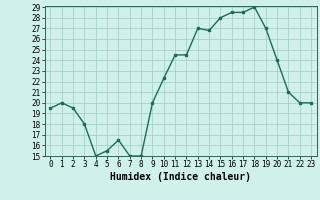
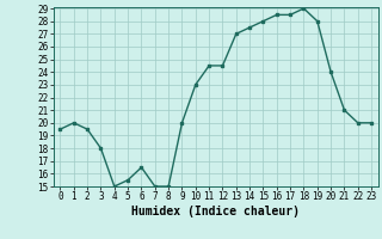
10: 22.3 -> 23.0
14: 26.8 -> 27.5
19: 27.0 -> 28.0
